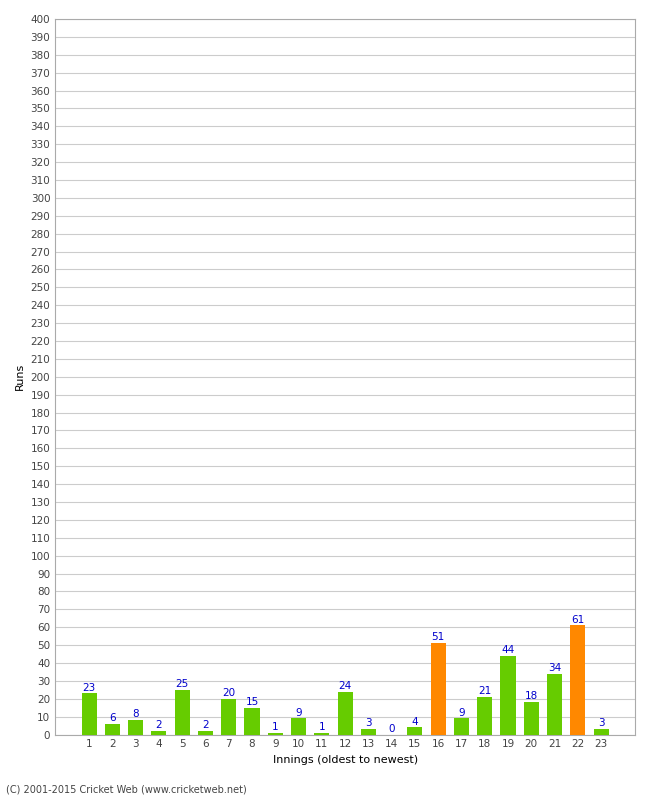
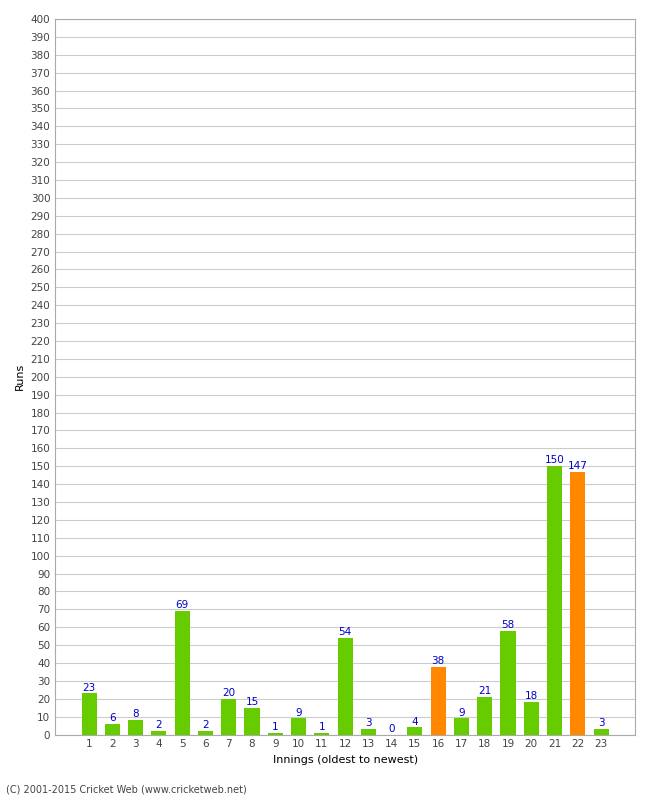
5: 25 -> 69
12: 24 -> 54
16: 51 -> 38
19: 44 -> 58
21: 34 -> 150
22: 61 -> 147
